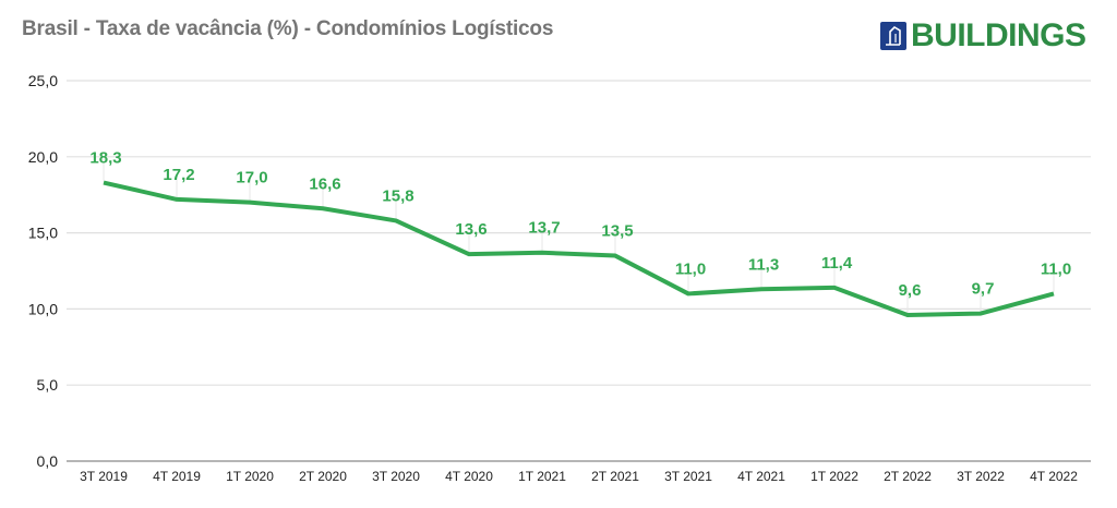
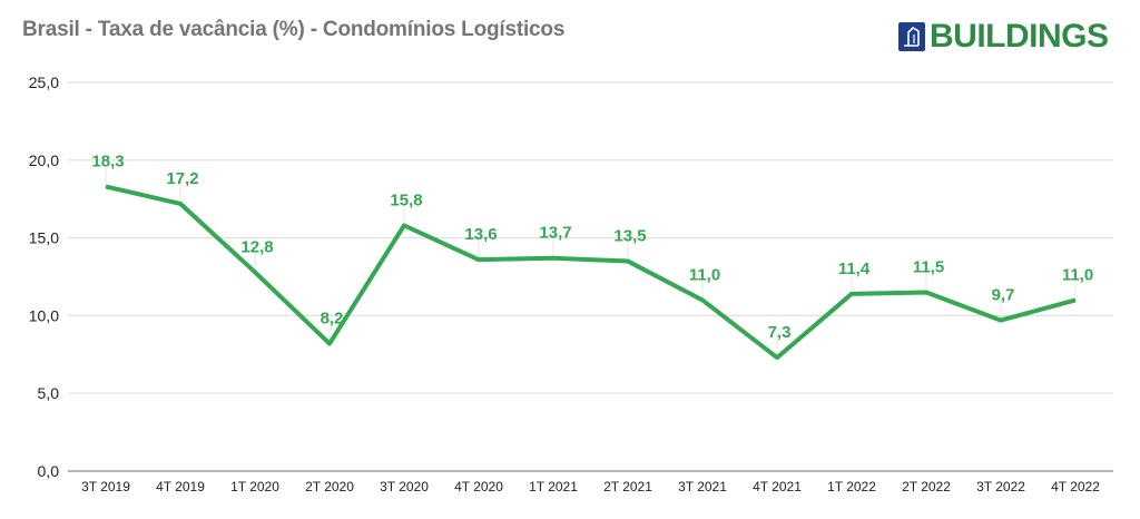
1T 2020: 17,0 -> 12,8
2T 2020: 16,6 -> 8,2
4T 2021: 11,3 -> 7,3
2T 2022: 9,6 -> 11,5
